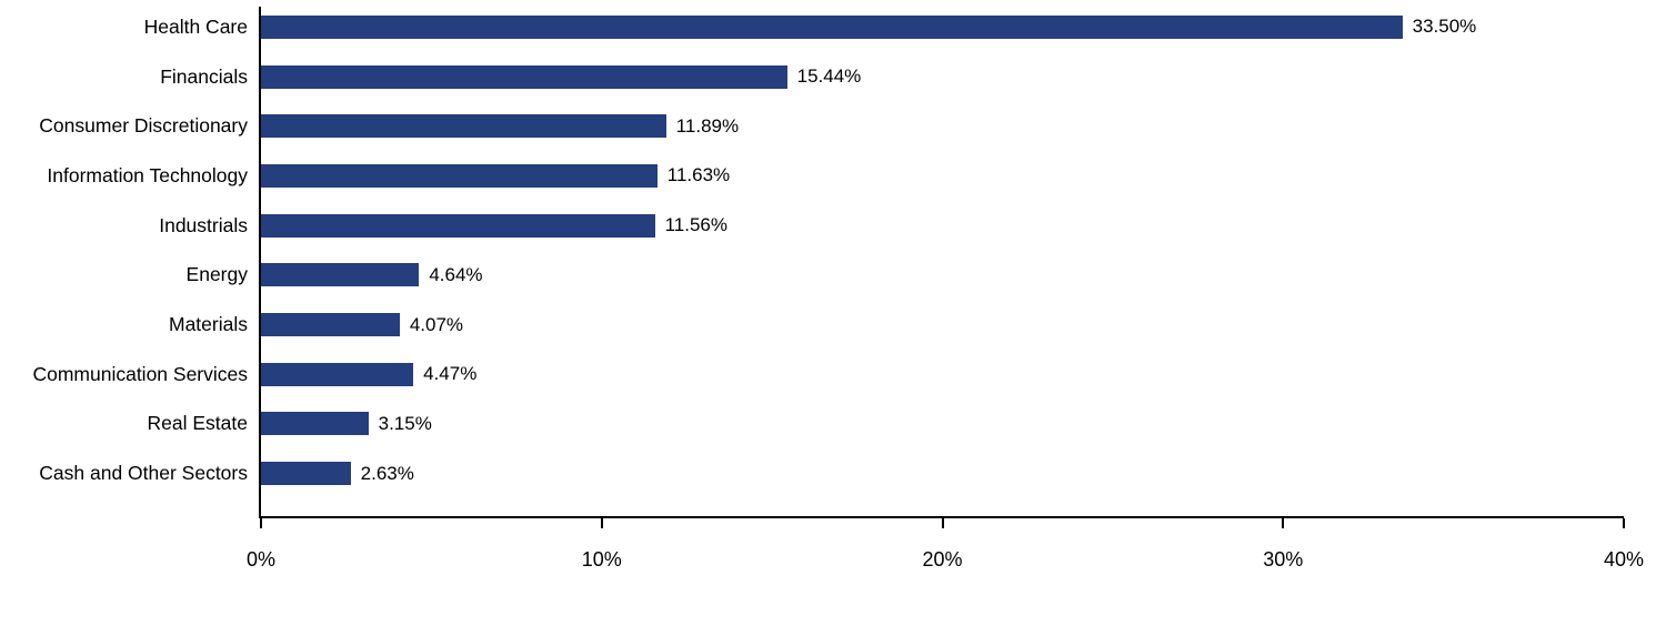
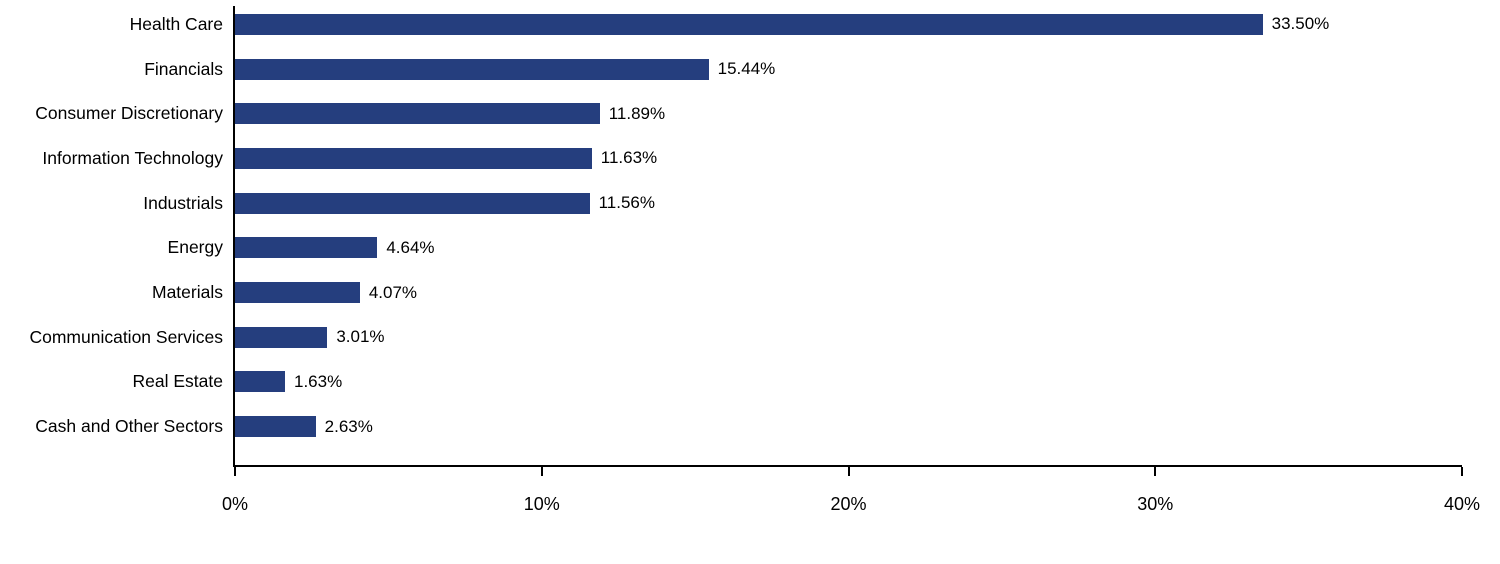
Communication Services: 4.47% -> 3.01%
Real Estate: 3.15% -> 1.63%
